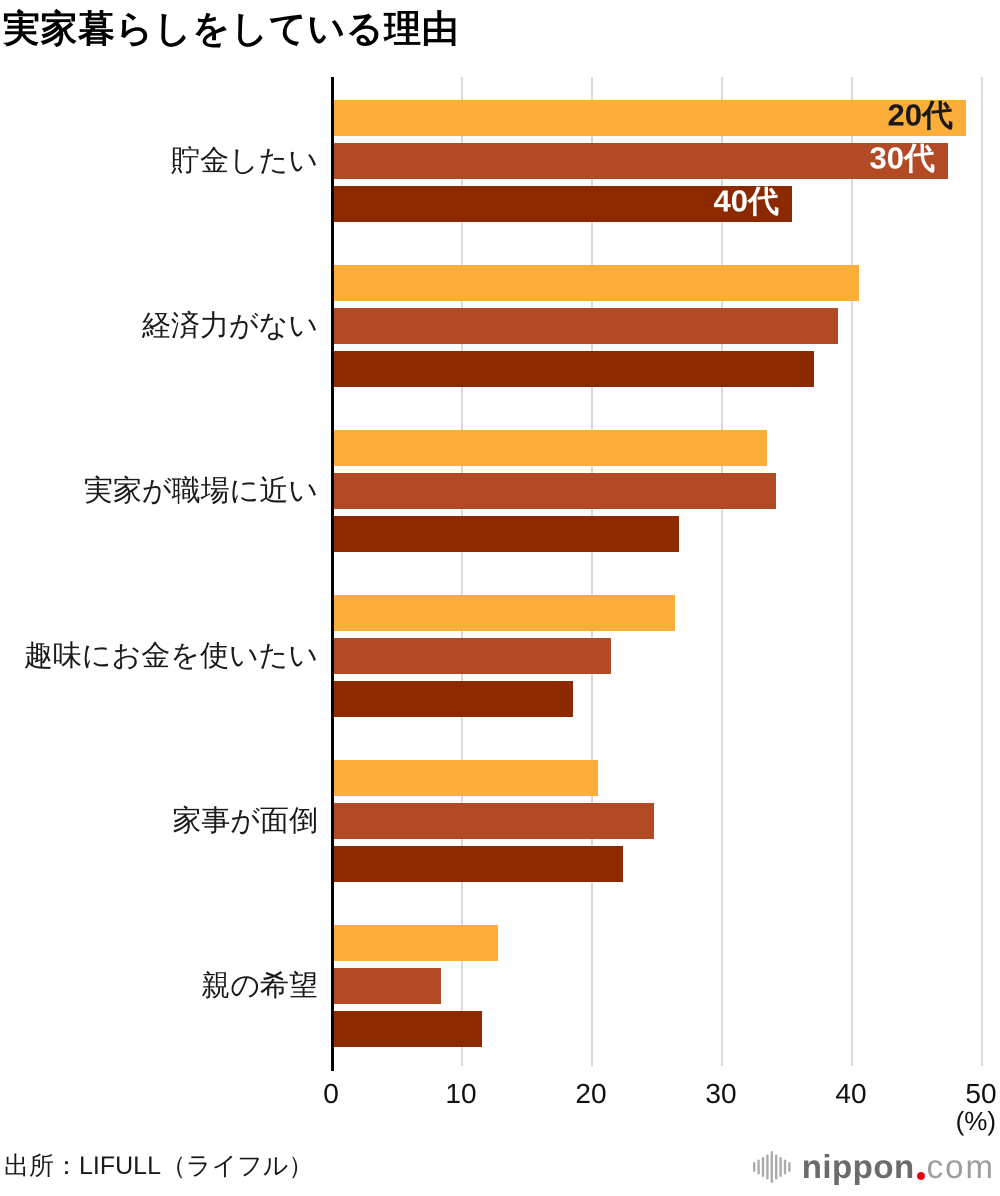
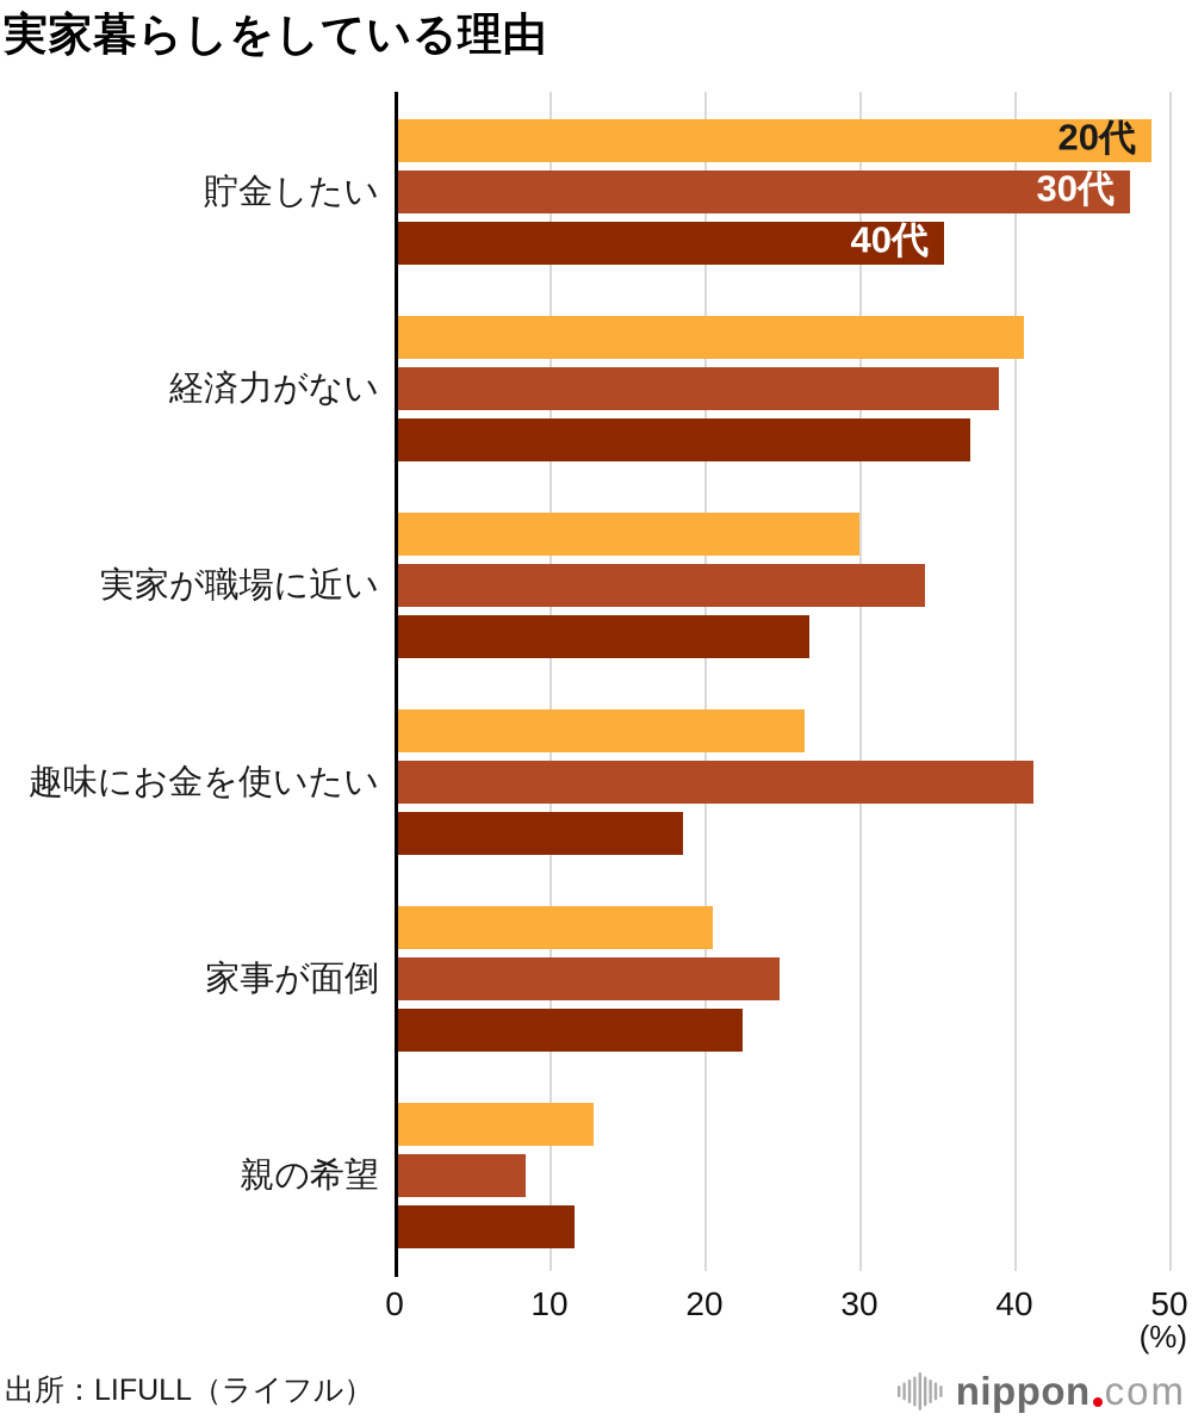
20代/実家が職場に近い: 33.3 -> 29.8
30代/趣味にお金を使いたい: 21.3 -> 41.0
